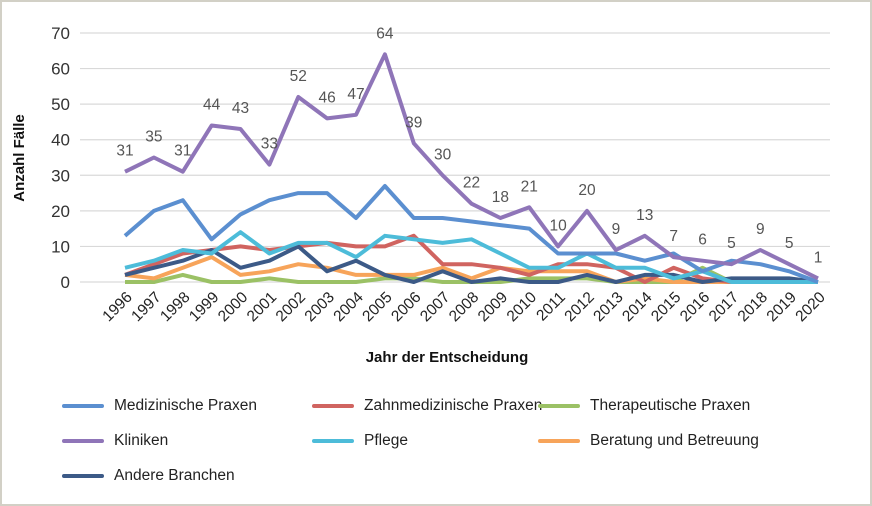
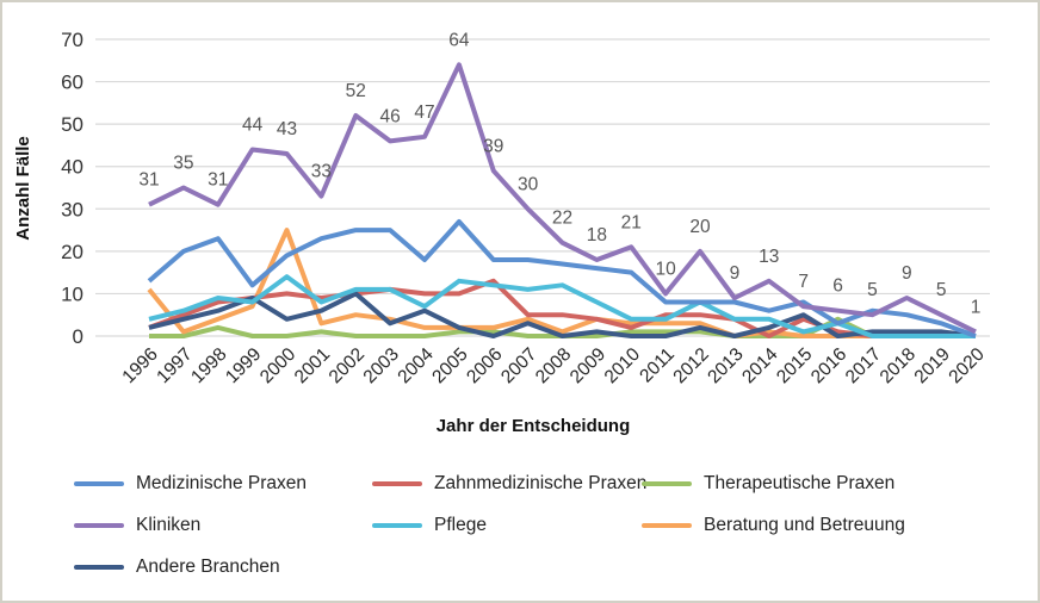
Beratung und Betreuung/1996: 2 -> 11
Beratung und Betreuung/2000: 2 -> 25
Andere Branchen/2015: 2 -> 5
